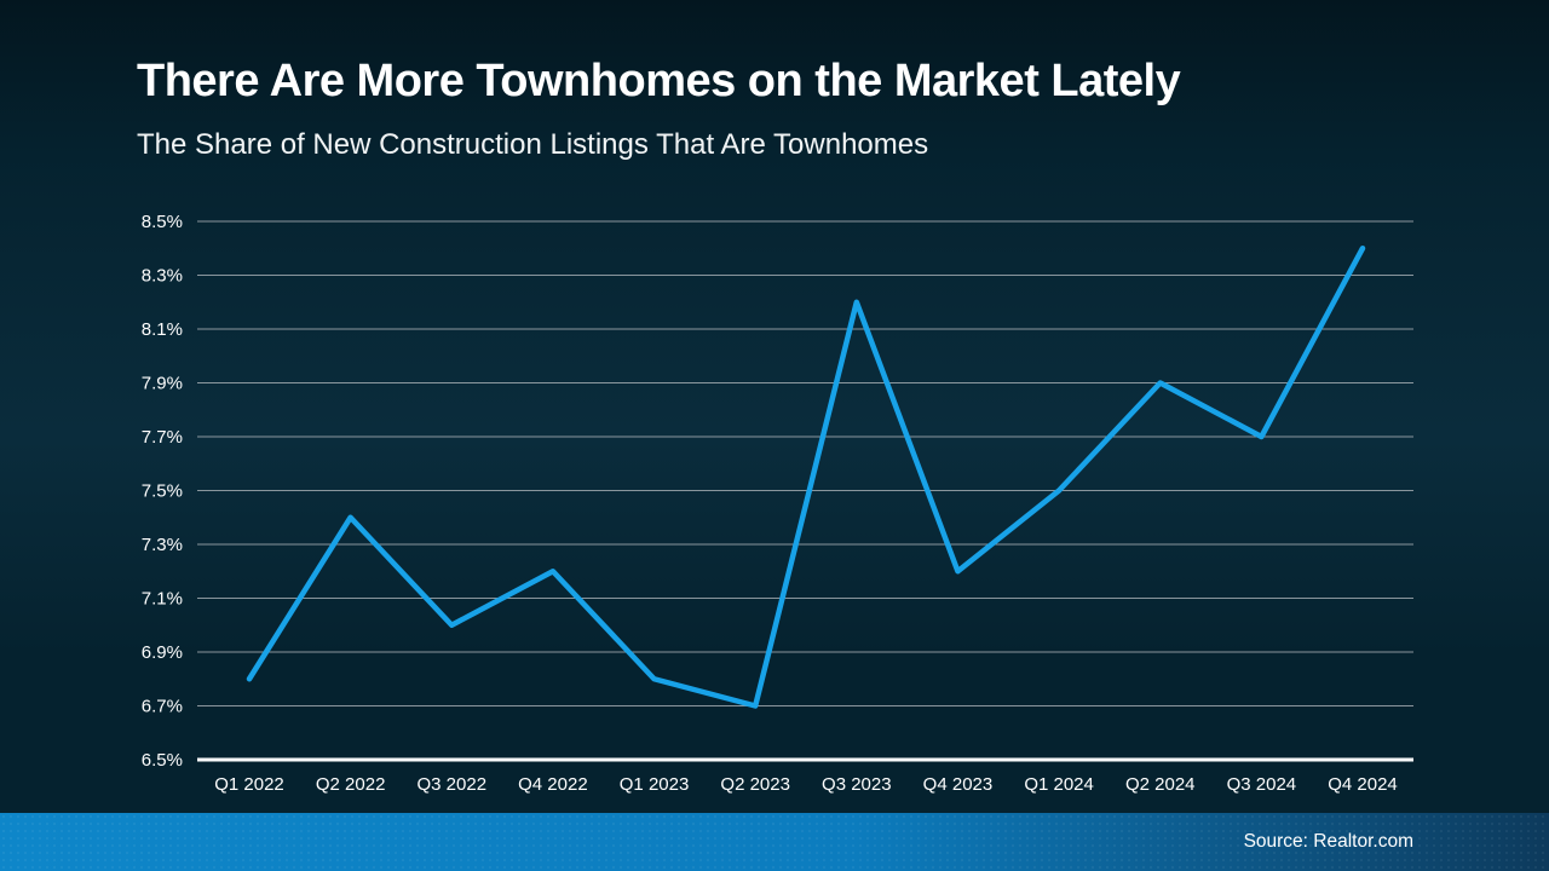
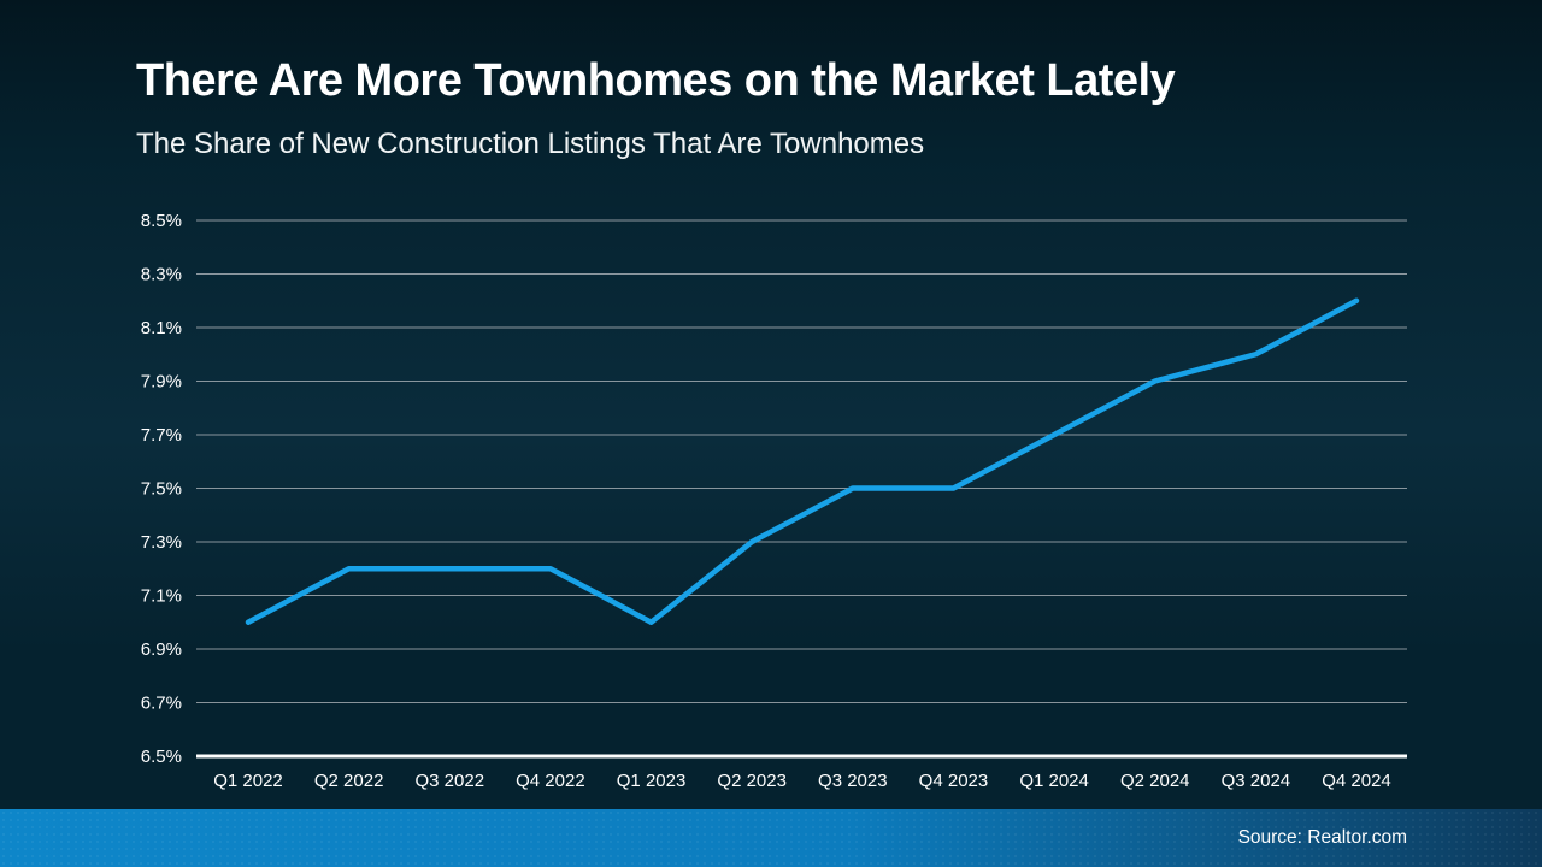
Q1 2022: 6.8% -> 7.0%
Q2 2022: 7.4% -> 7.2%
Q3 2022: 7.0% -> 7.2%
Q1 2023: 6.8% -> 7.0%
Q2 2023: 6.7% -> 7.3%
Q3 2023: 8.2% -> 7.5%
Q4 2023: 7.2% -> 7.5%
Q1 2024: 7.5% -> 7.7%
Q3 2024: 7.7% -> 8.0%
Q4 2024: 8.4% -> 8.2%
